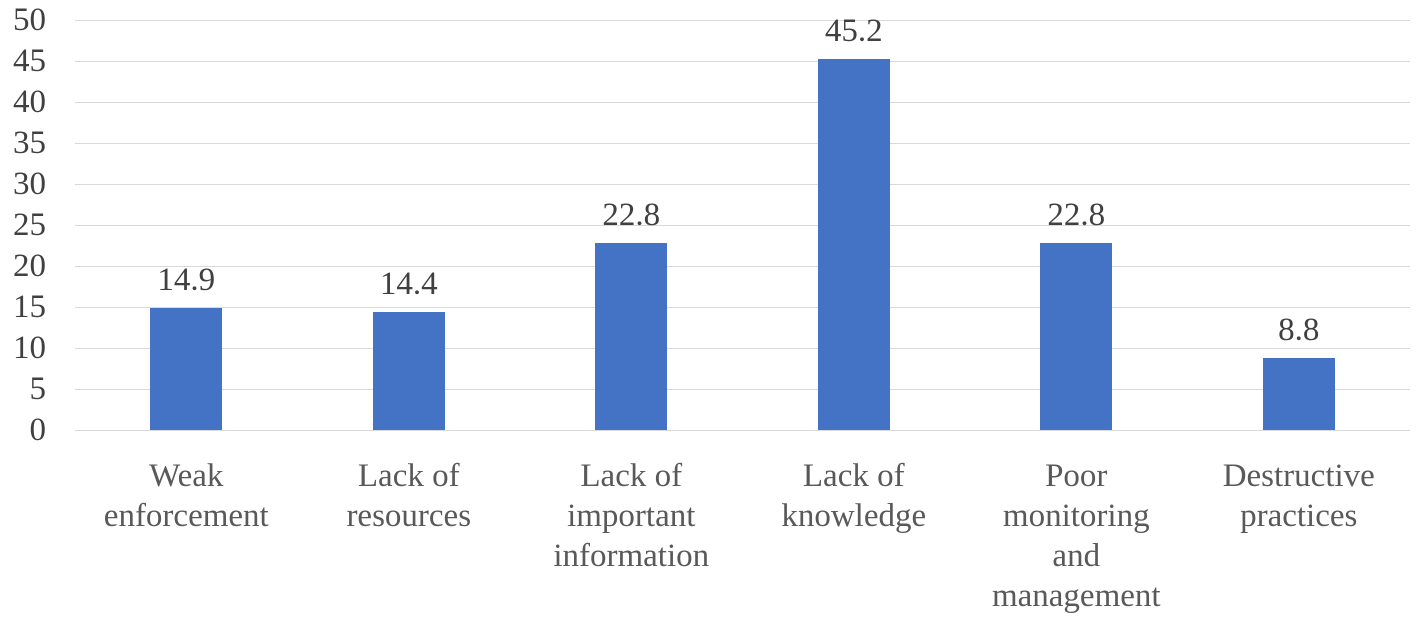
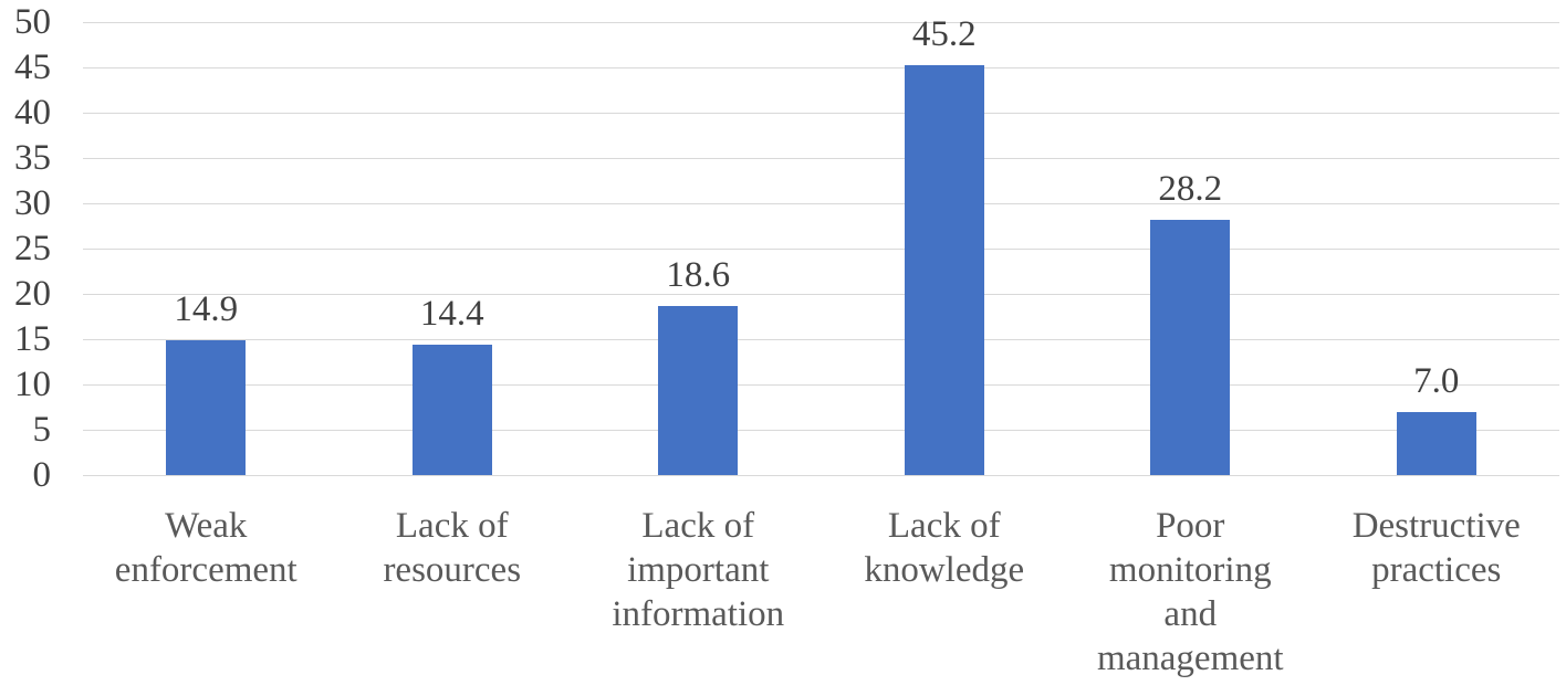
Lack of important information: 22.8 -> 18.6
Poor monitoring and management: 22.8 -> 28.2
Destructive practices: 8.8 -> 7.0
